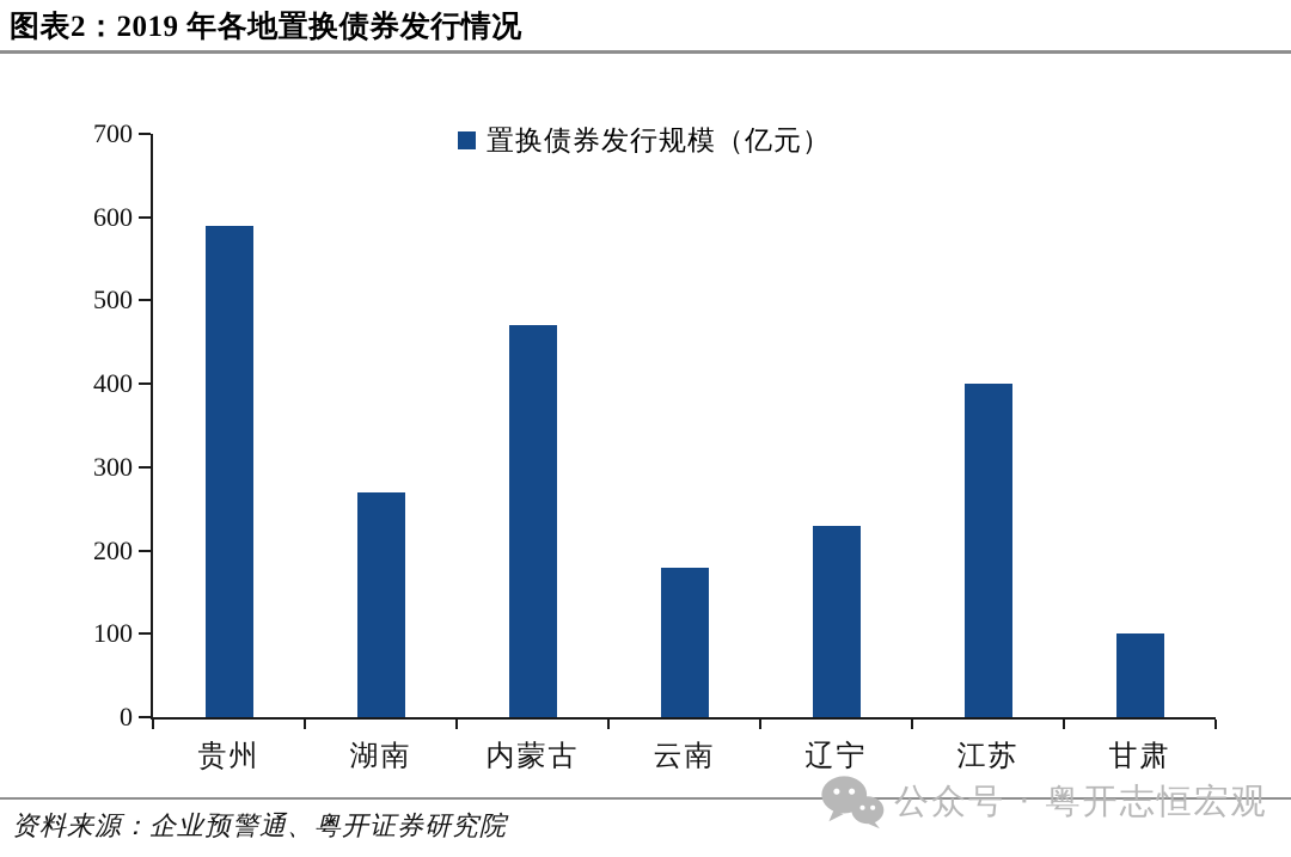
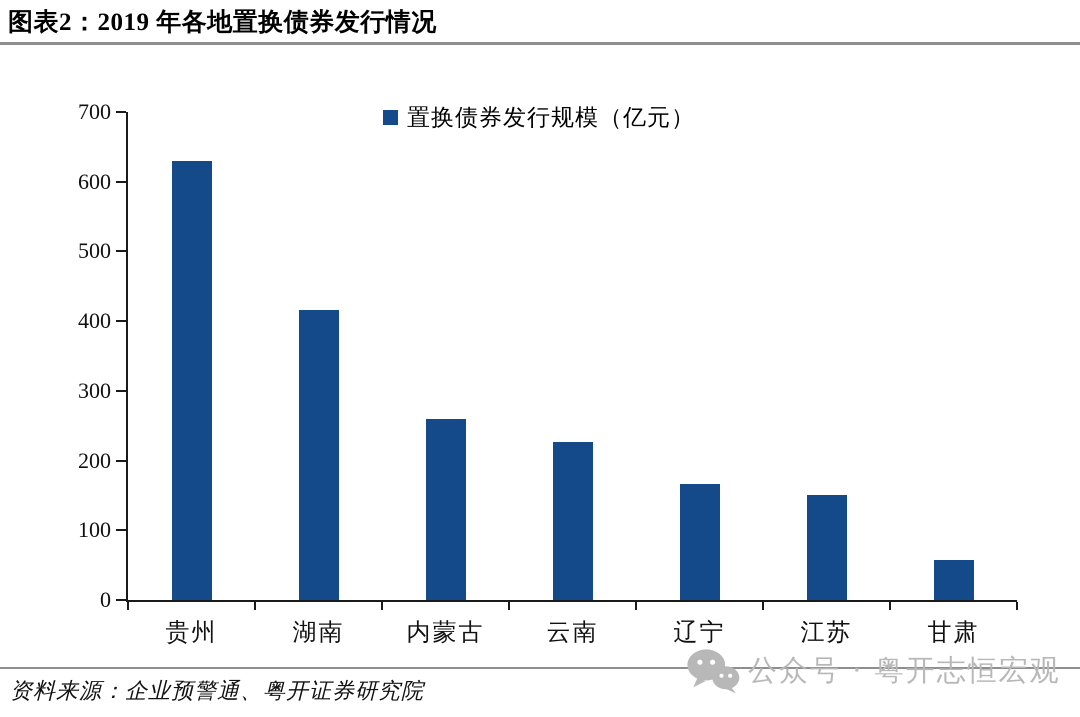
贵州: 590 -> 630
湖南: 270 -> 420
内蒙古: 470 -> 260
云南: 180 -> 230
辽宁: 230 -> 170
江苏: 400 -> 150
甘肃: 100 -> 60
